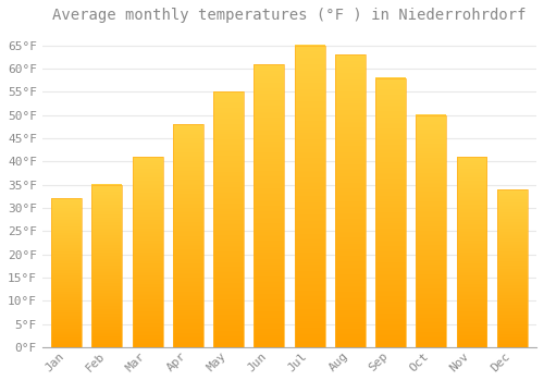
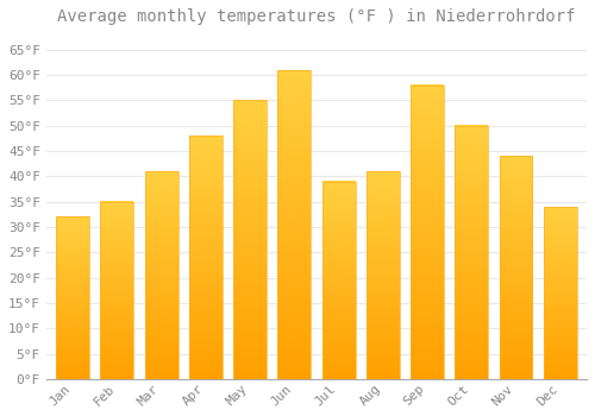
Jul: 65°F -> 39°F
Aug: 63°F -> 41°F
Nov: 41°F -> 44°F
